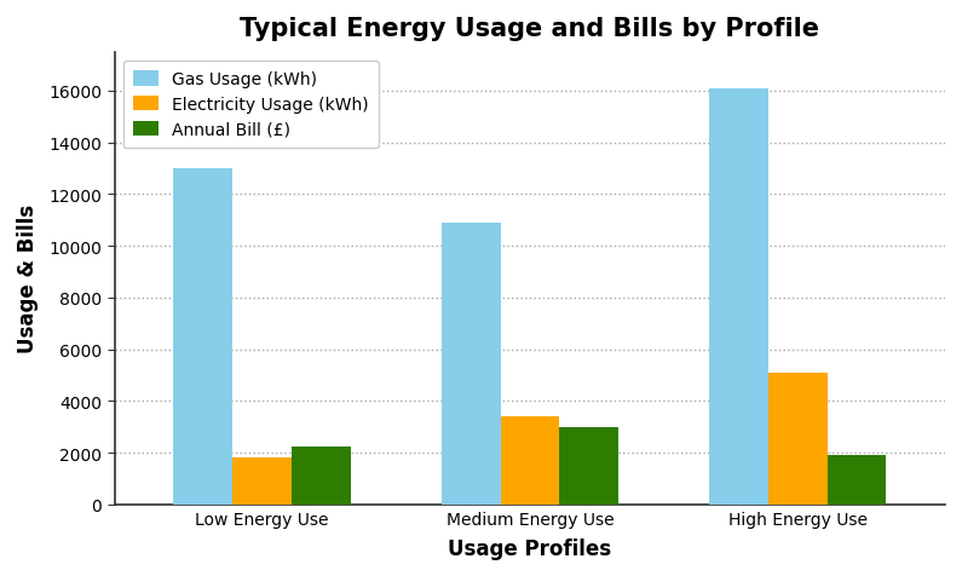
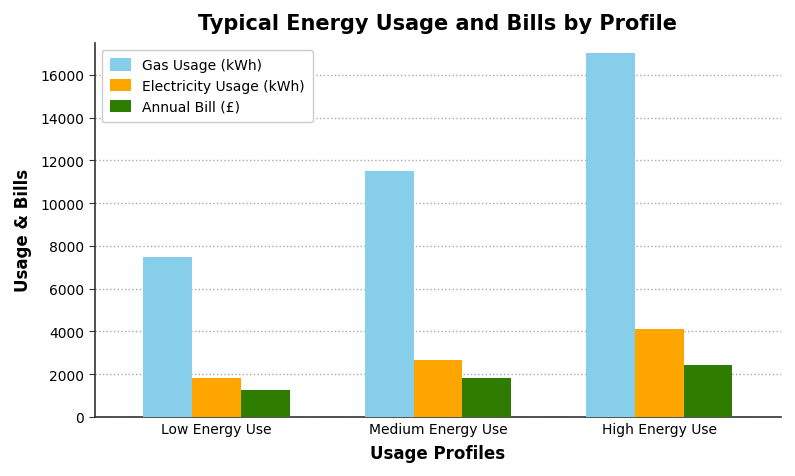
Gas Usage (kWh)/Low Energy Use: 13000 -> 7500
Annual Bill (£)/Low Energy Use: 2250 -> 1250
Gas Usage (kWh)/Medium Energy Use: 10900 -> 11500
Electricity Usage (kWh)/Medium Energy Use: 3400 -> 2650
Annual Bill (£)/Medium Energy Use: 3000 -> 1800
Gas Usage (kWh)/High Energy Use: 16100 -> 17000
Electricity Usage (kWh)/High Energy Use: 5100 -> 4100
Annual Bill (£)/High Energy Use: 1900 -> 2450
